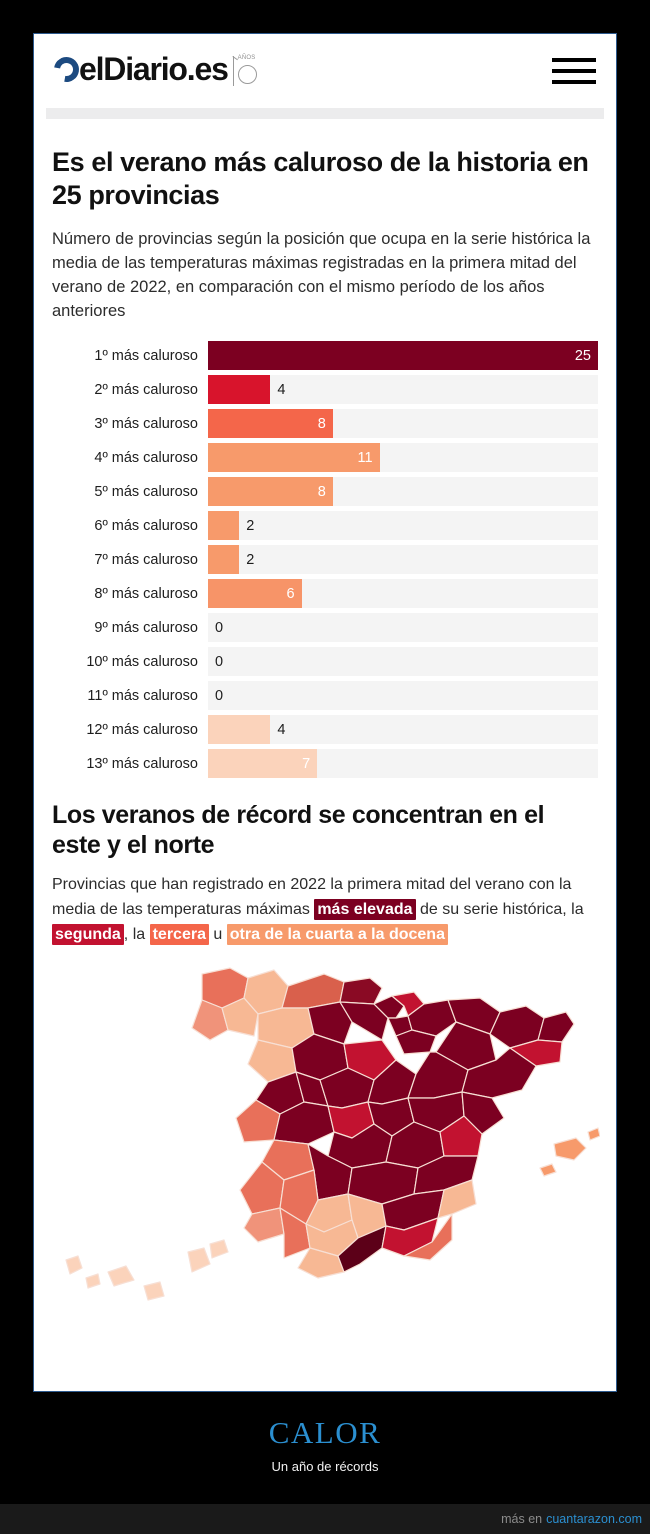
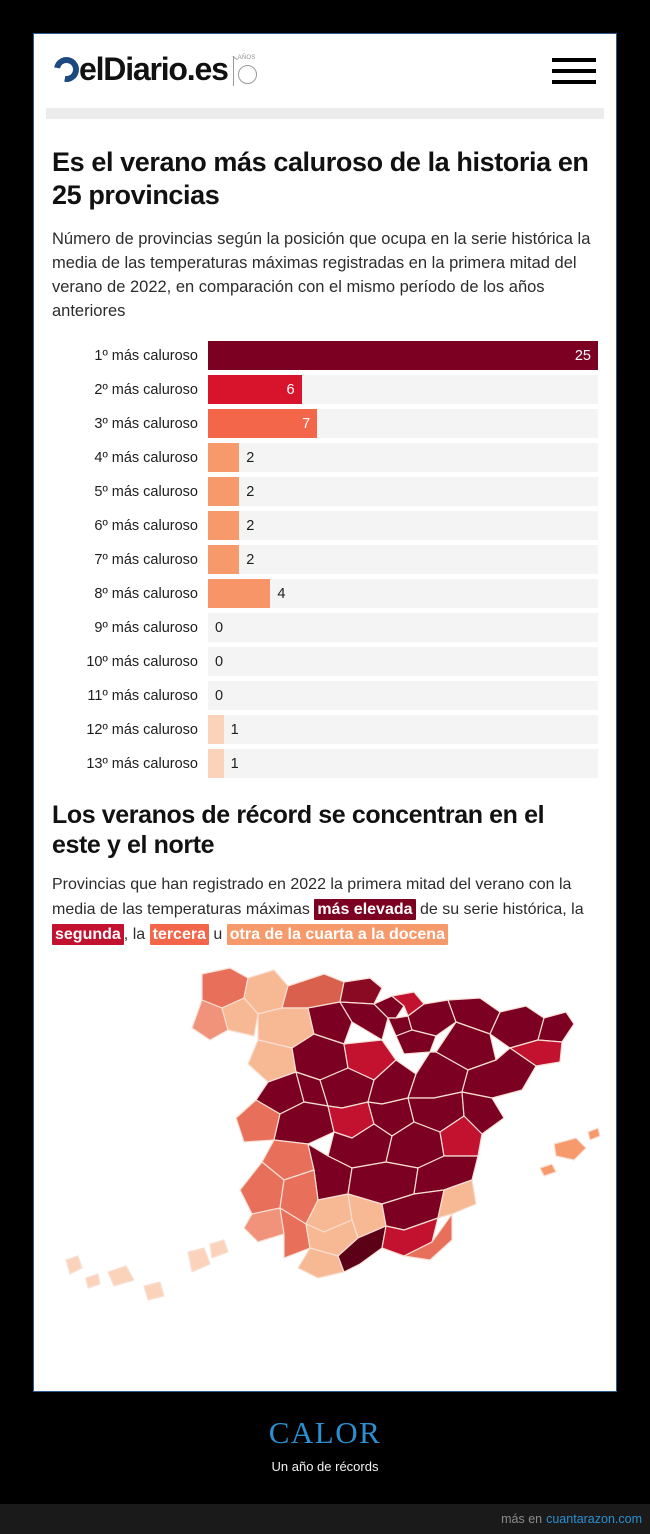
2º más caluroso: 4 -> 6
3º más caluroso: 8 -> 7
4º más caluroso: 11 -> 2
5º más caluroso: 8 -> 2
8º más caluroso: 6 -> 4
12º más caluroso: 4 -> 1
13º más caluroso: 7 -> 1
